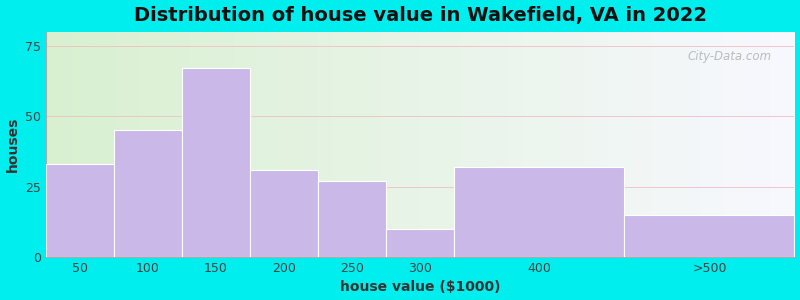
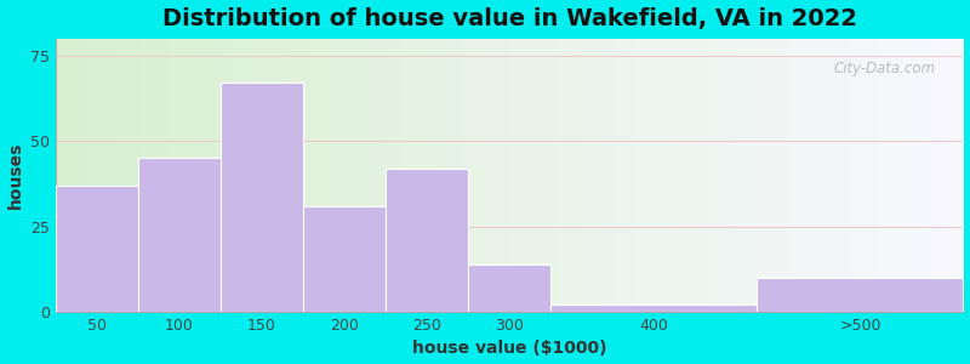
50: 33 -> 37
250: 27 -> 42
300: 10 -> 14
400: 32 -> 2
>500: 15 -> 10
